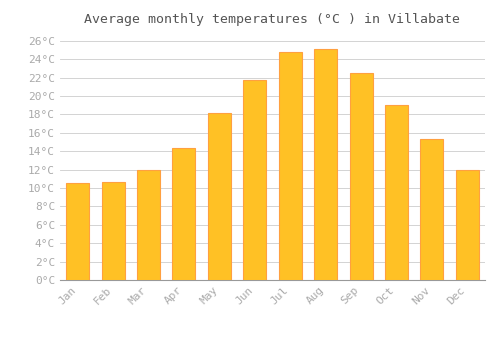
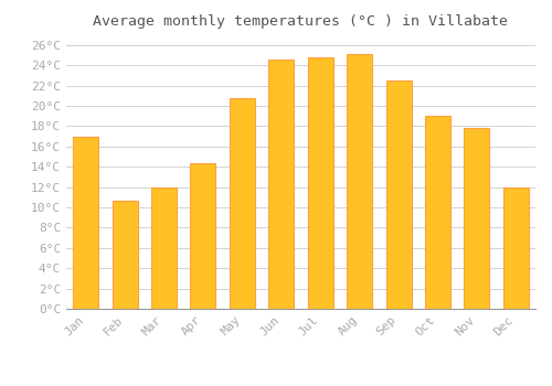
Jan: 10.5°C -> 17.0°C
May: 18.1°C -> 20.8°C
Jun: 21.7°C -> 24.6°C
Nov: 15.3°C -> 17.8°C
